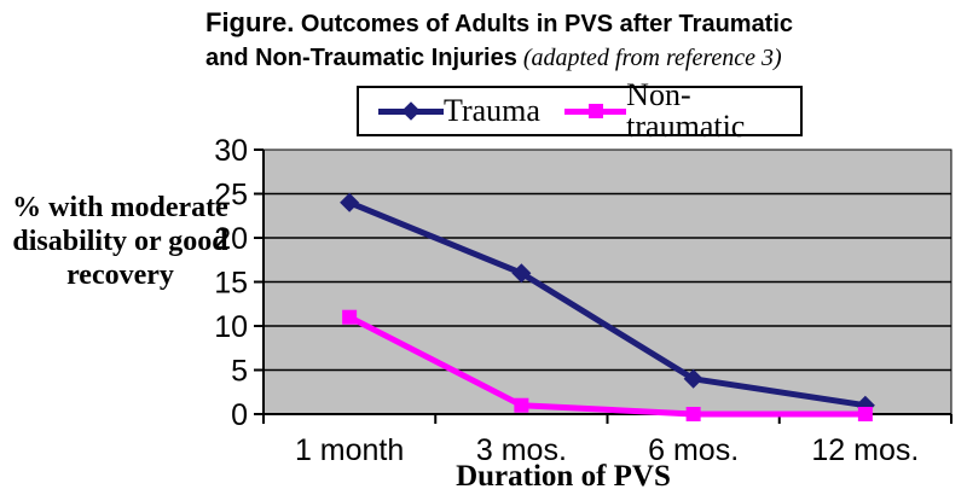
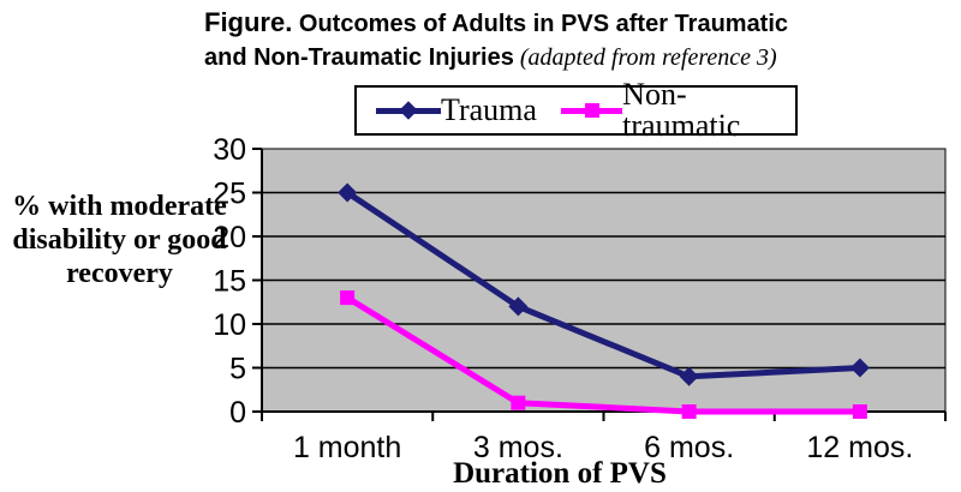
Trauma/1 month: 24 -> 25
Non-traumatic/1 month: 11 -> 13
Trauma/3 mos.: 16 -> 12
Trauma/12 mos.: 1 -> 5
